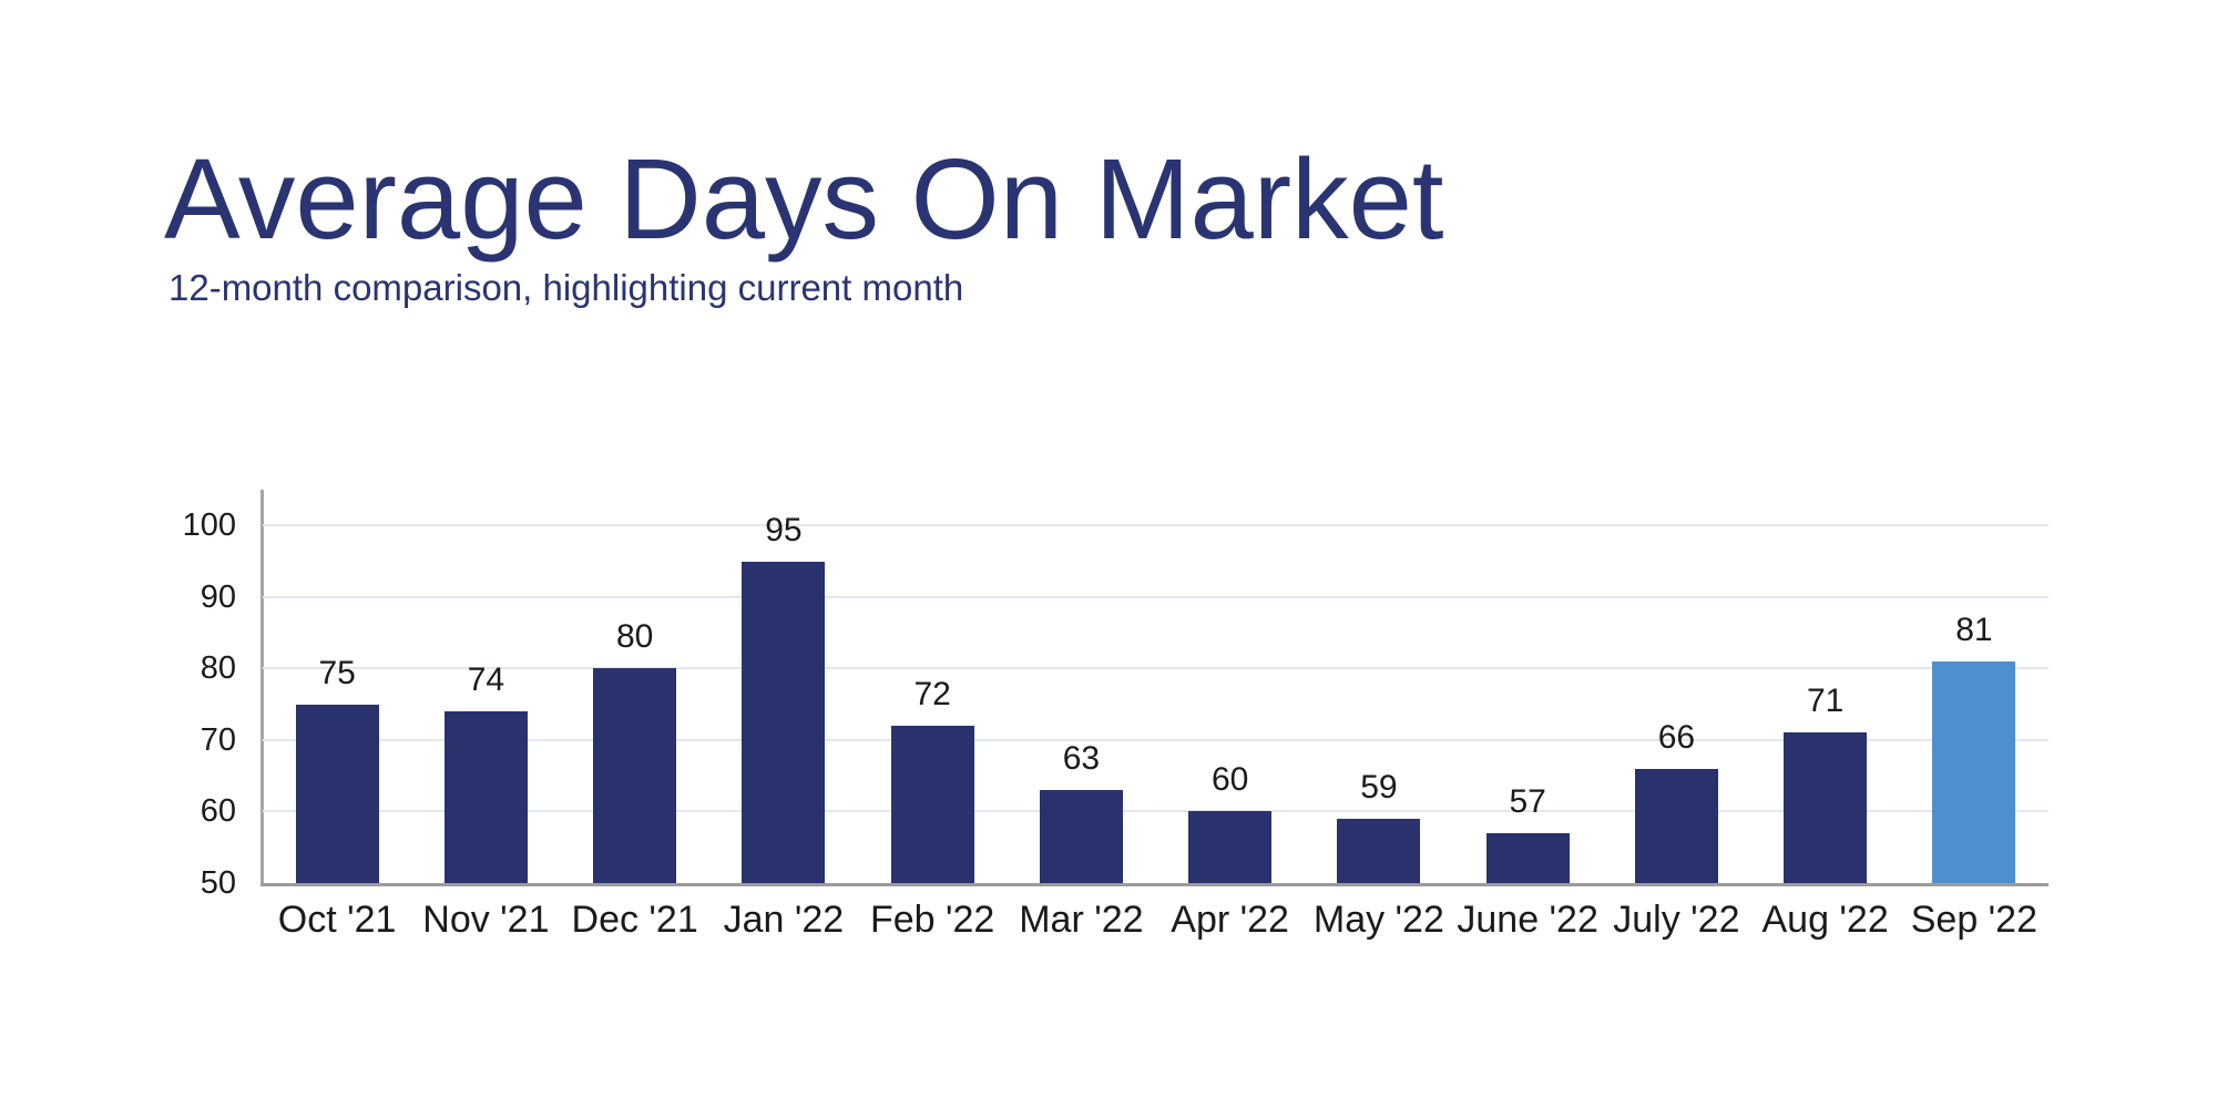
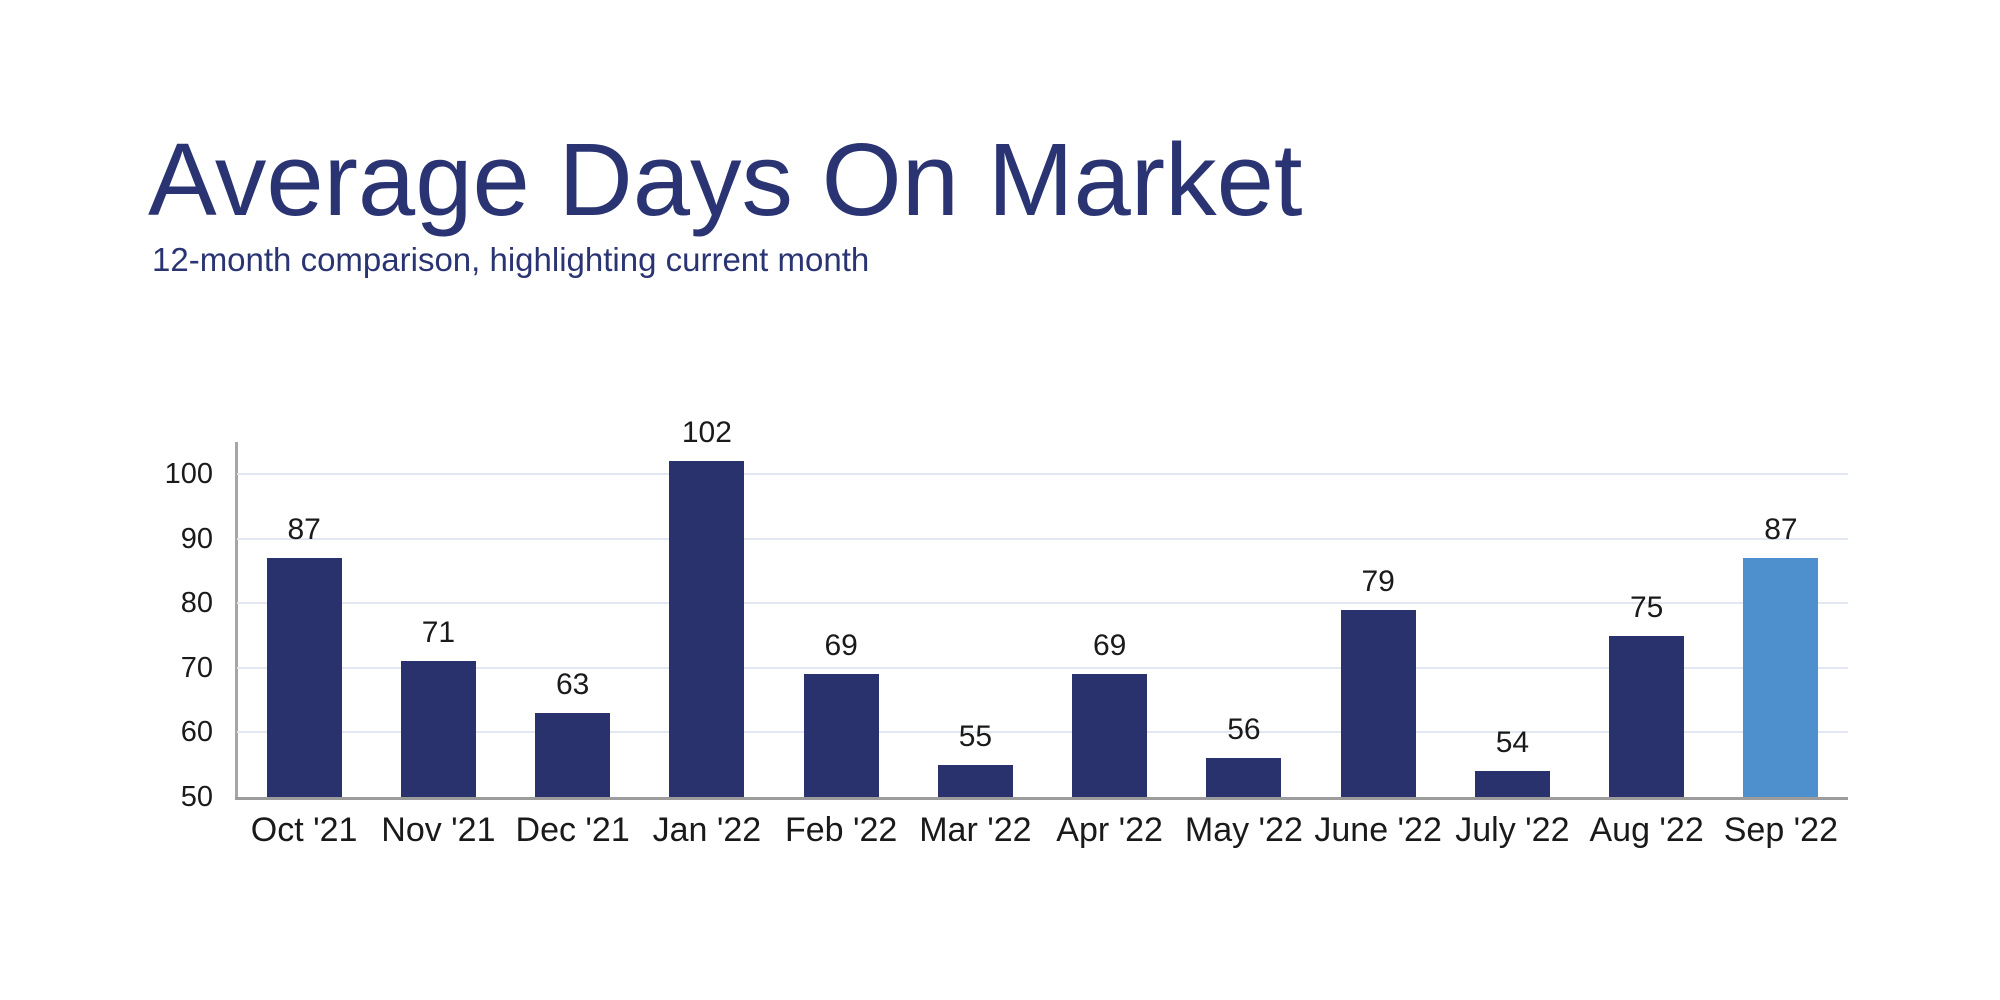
Oct '21: 75 -> 87
Nov '21: 74 -> 71
Dec '21: 80 -> 63
Jan '22: 95 -> 102
Feb '22: 72 -> 69
Mar '22: 63 -> 55
Apr '22: 60 -> 69
May '22: 59 -> 56
June '22: 57 -> 79
July '22: 66 -> 54
Aug '22: 71 -> 75
Sep '22: 81 -> 87
